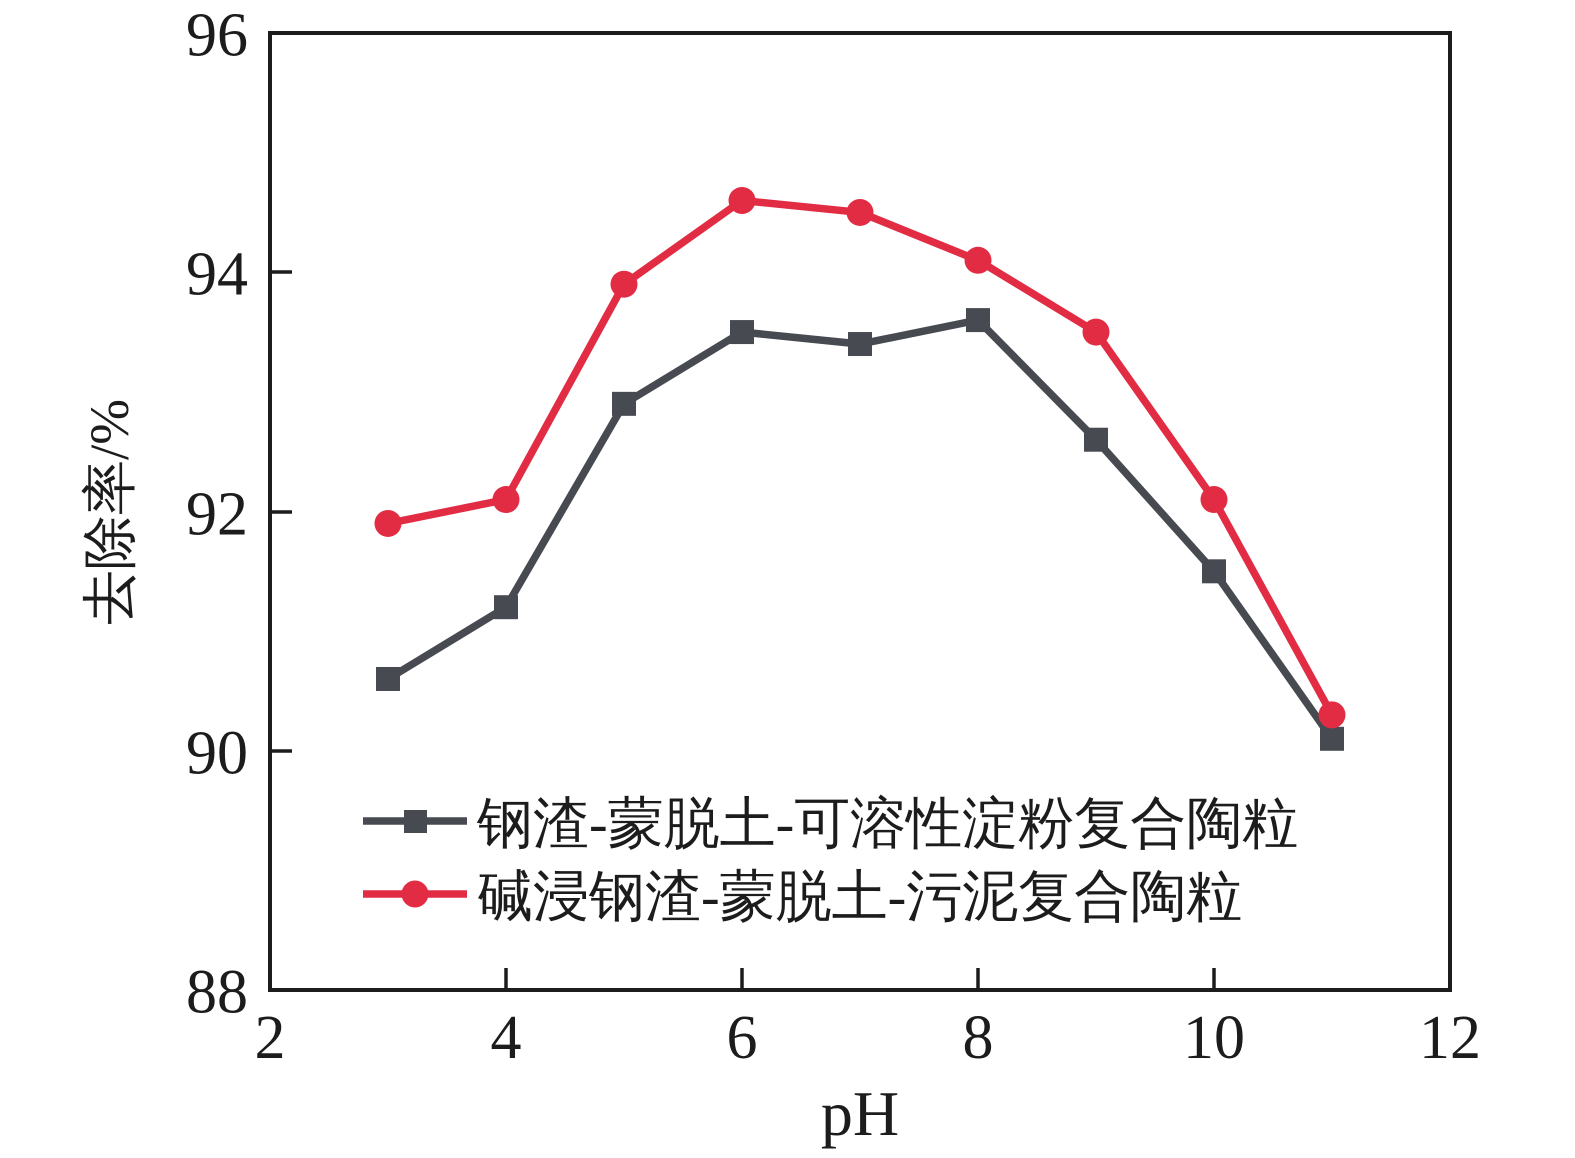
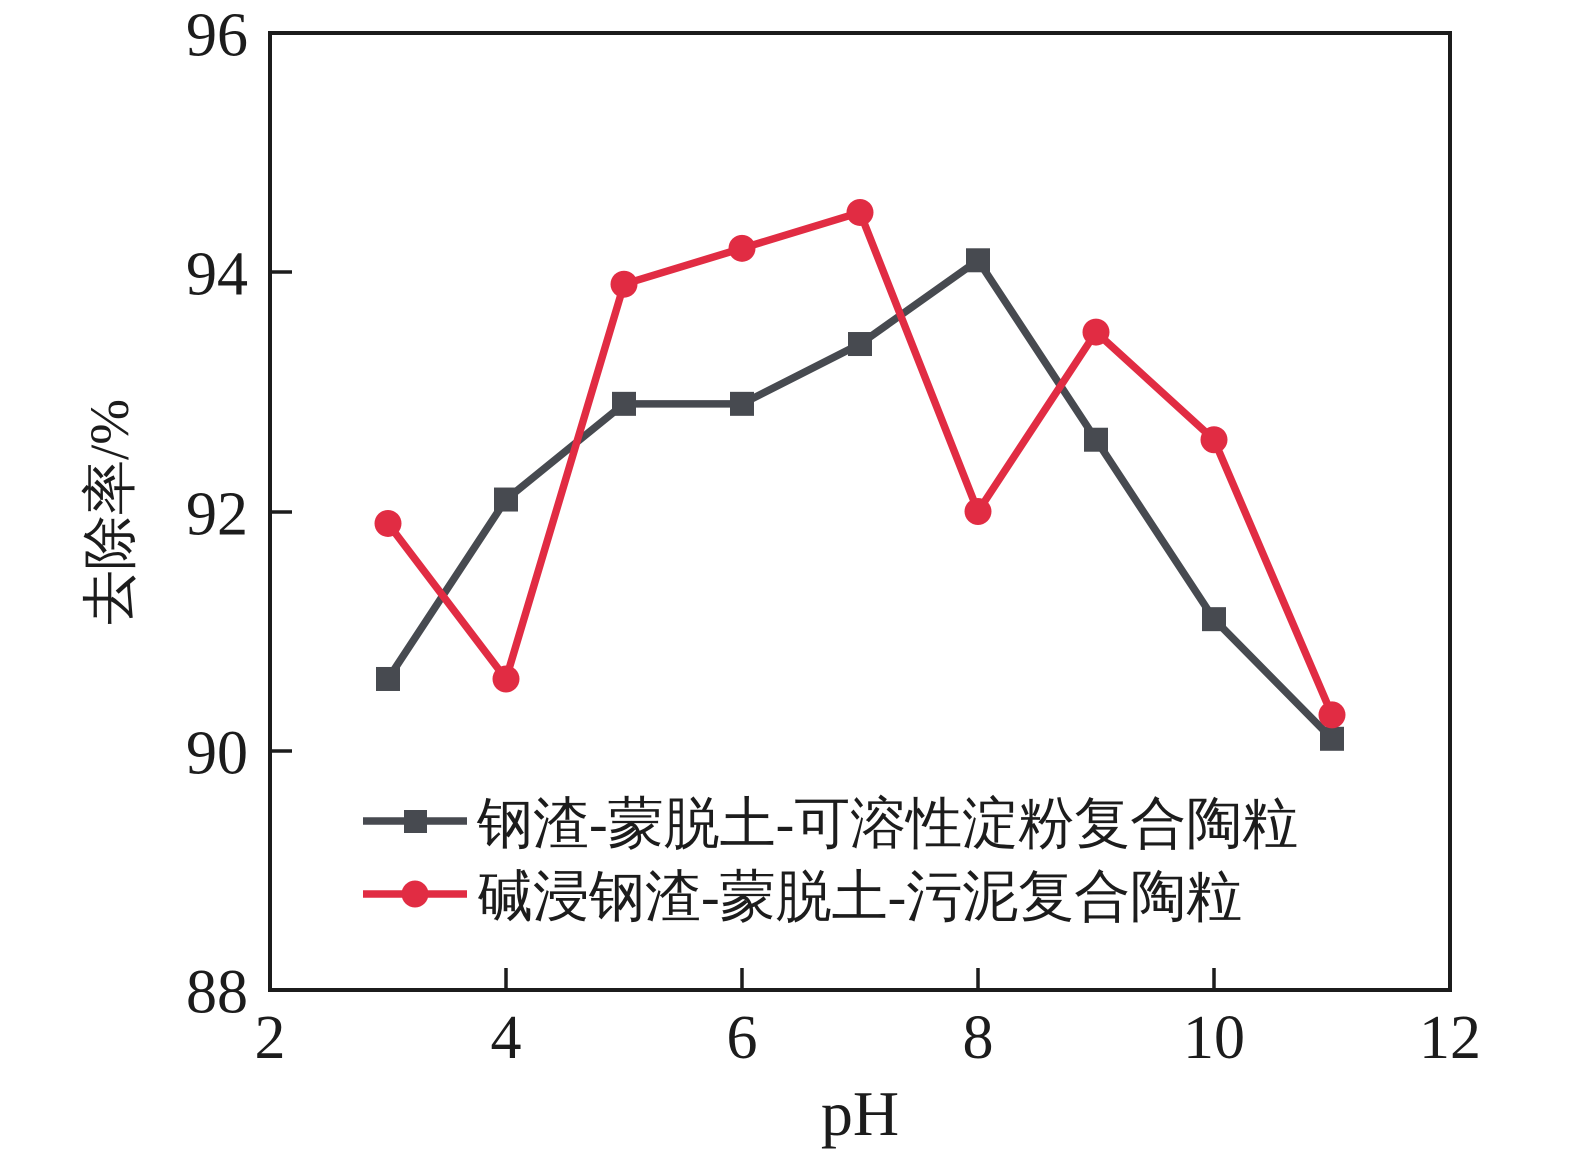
钢渣-蒙脱土-可溶性淀粉复合陶粒/4: 91.2 -> 92.1
碱浸钢渣-蒙脱土-污泥复合陶粒/4: 92.1 -> 90.6
钢渣-蒙脱土-可溶性淀粉复合陶粒/6: 93.5 -> 92.9
碱浸钢渣-蒙脱土-污泥复合陶粒/6: 94.6 -> 94.2
钢渣-蒙脱土-可溶性淀粉复合陶粒/8: 93.6 -> 94.1
碱浸钢渣-蒙脱土-污泥复合陶粒/8: 94.1 -> 92.0
钢渣-蒙脱土-可溶性淀粉复合陶粒/10: 91.5 -> 91.1
碱浸钢渣-蒙脱土-污泥复合陶粒/10: 92.1 -> 92.6
